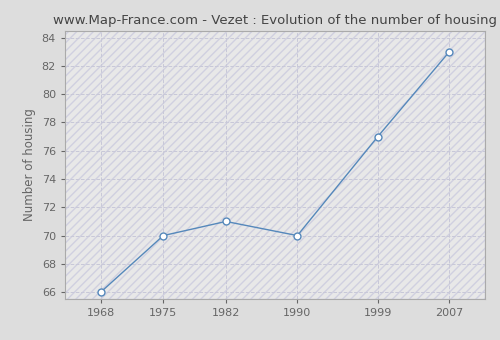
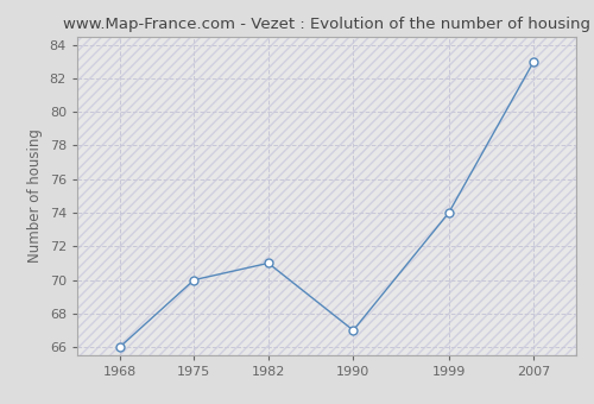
1990: 70 -> 67
1999: 77 -> 74
